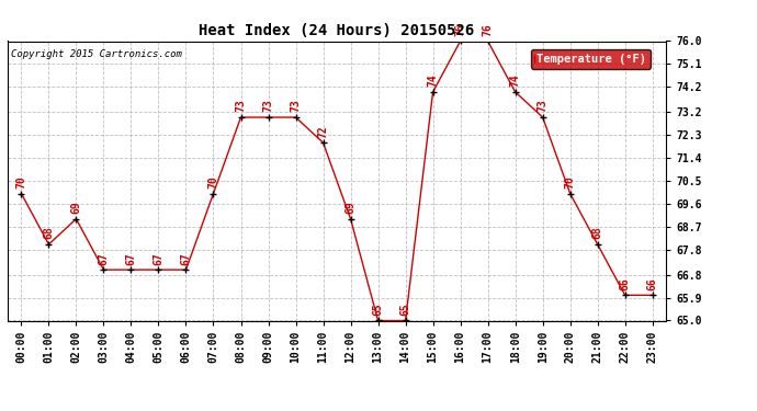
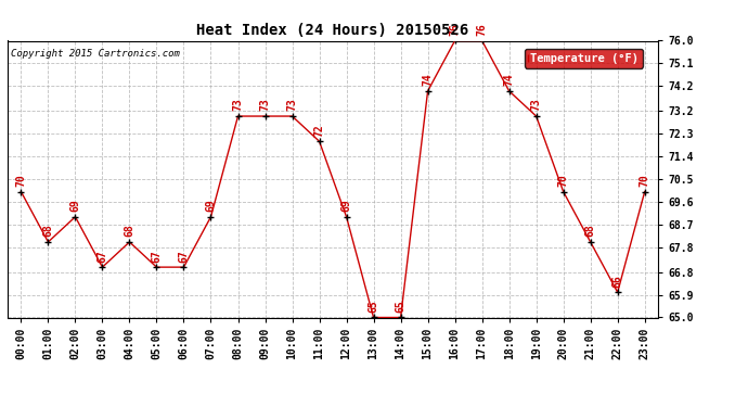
04:00: 67 -> 68
07:00: 70 -> 69
23:00: 66 -> 70
